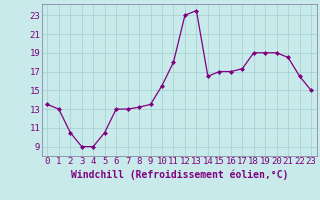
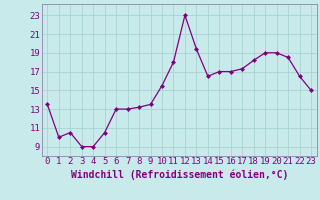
1: 13.0 -> 10.0
13: 23.5 -> 19.4
18: 19.0 -> 18.2
